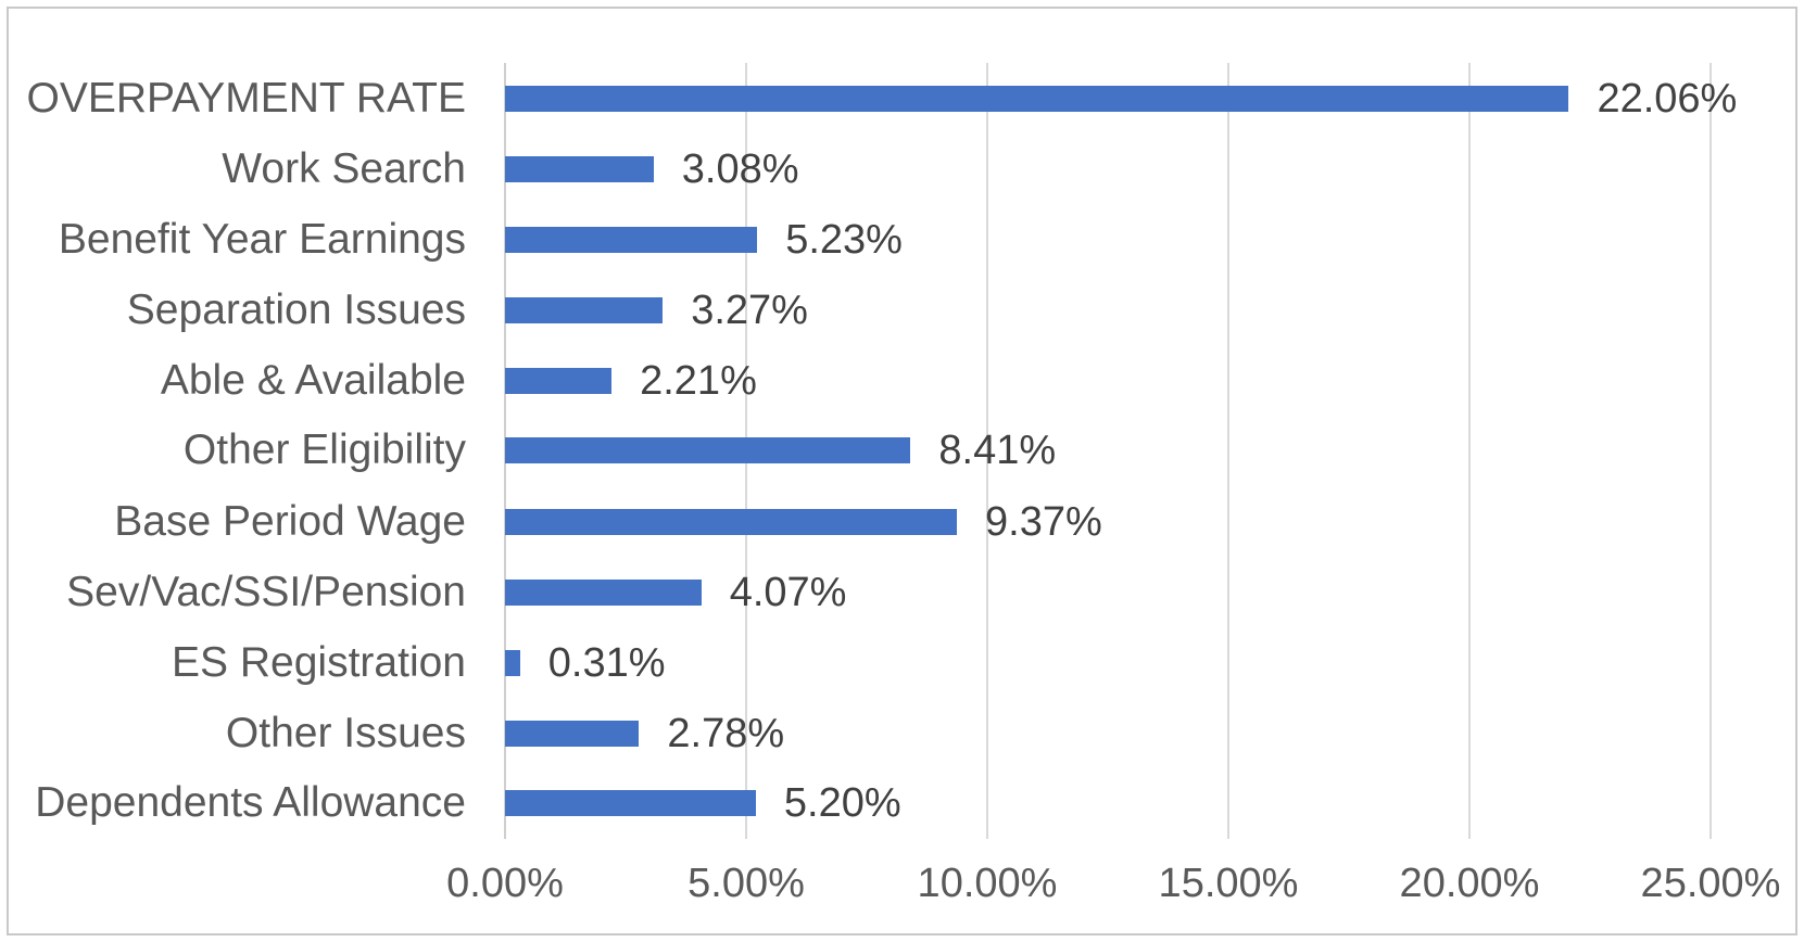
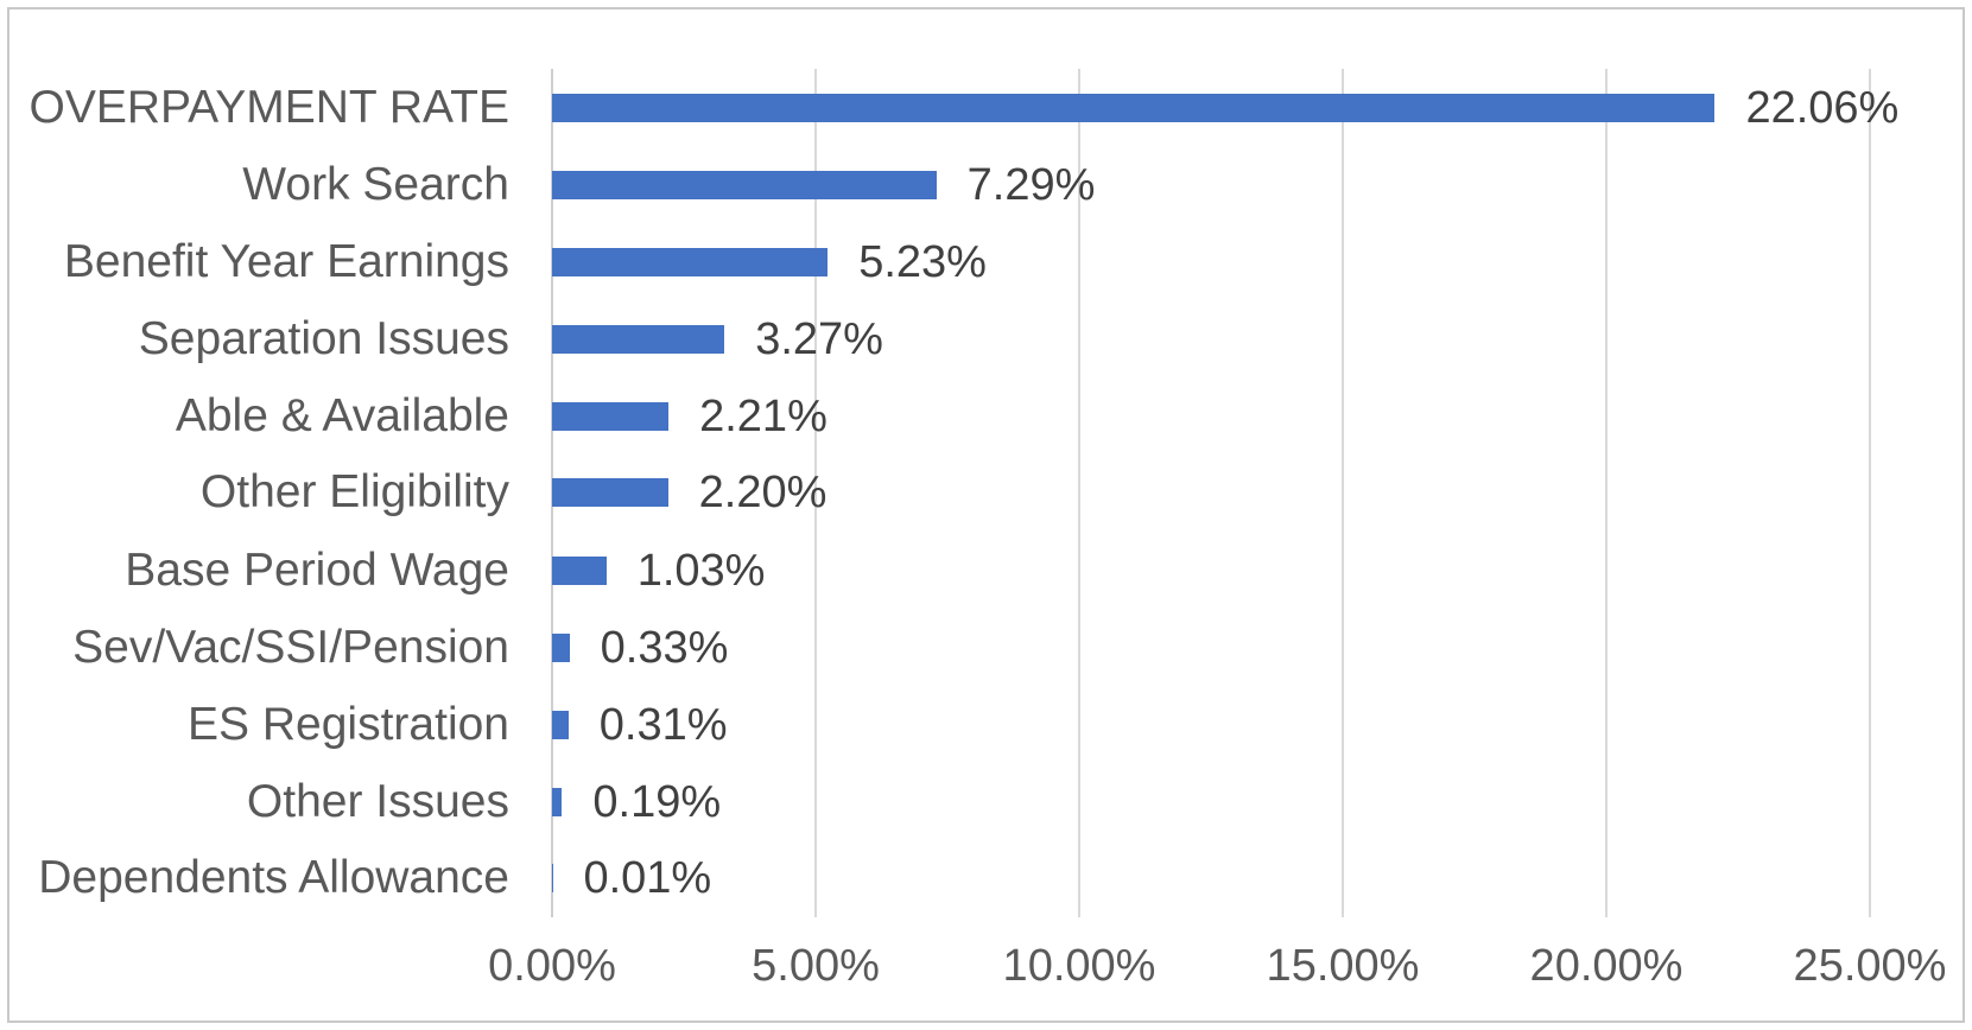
Work Search: 3.08% -> 7.29%
Other Eligibility: 8.41% -> 2.20%
Base Period Wage: 9.37% -> 1.03%
Sev/Vac/SSI/Pension: 4.07% -> 0.33%
Other Issues: 2.78% -> 0.19%
Dependents Allowance: 5.20% -> 0.01%
